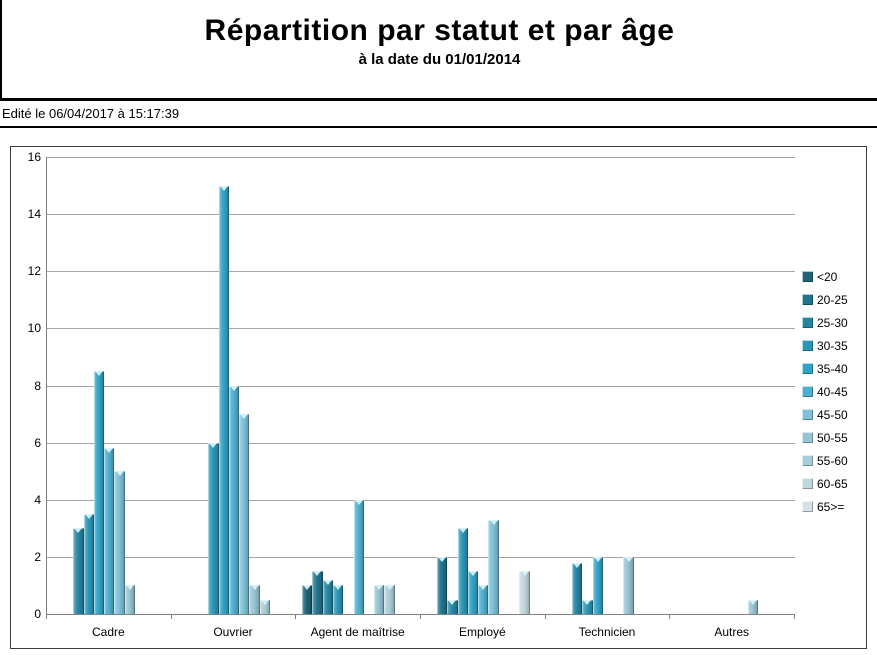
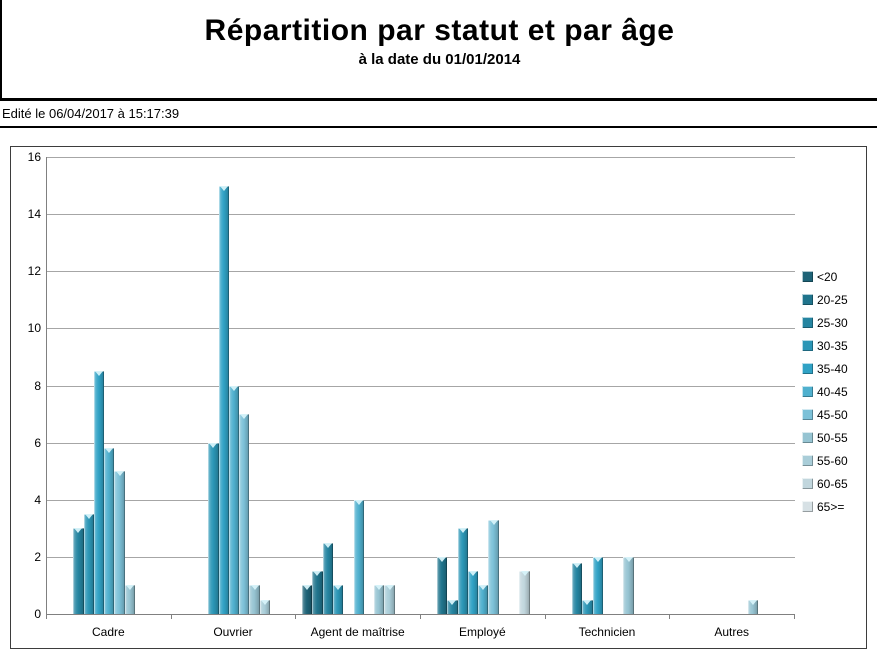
25-30/Agent de maîtrise: 1.2 -> 2.5
